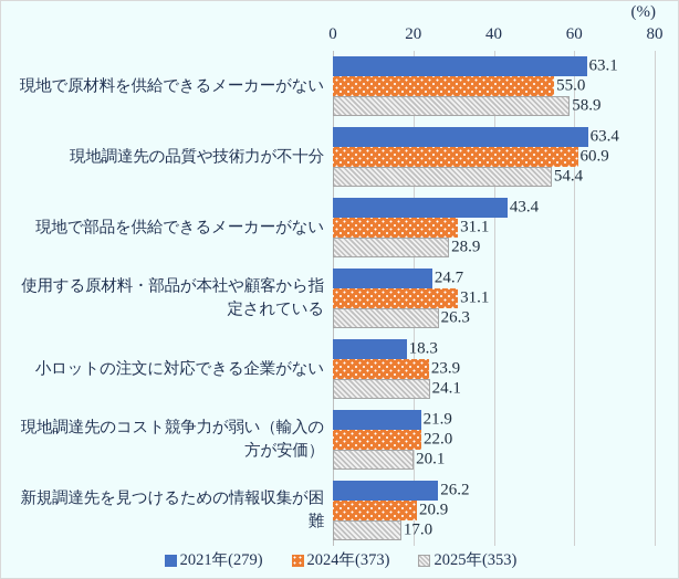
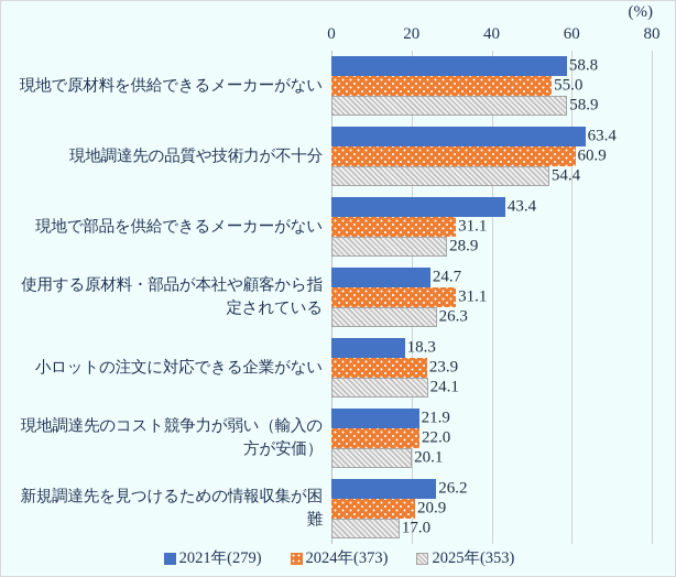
2021年(279)/現地で原材料を供給できるメーカーがない: 63.1 -> 58.8
